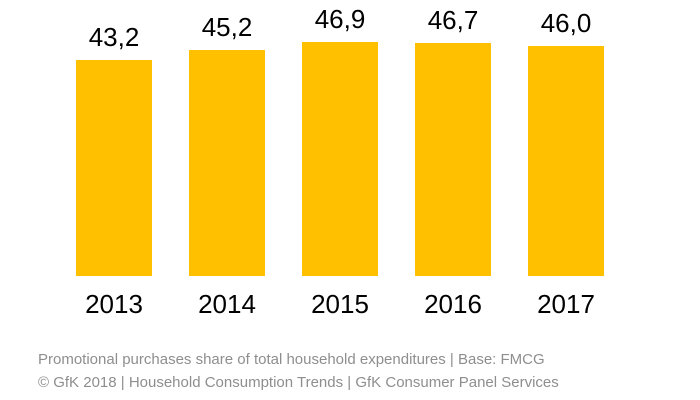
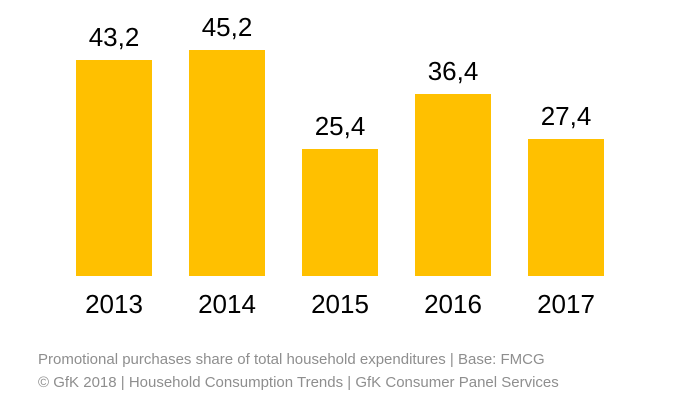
2015: 46,9 -> 25,4
2016: 46,7 -> 36,4
2017: 46,0 -> 27,4
